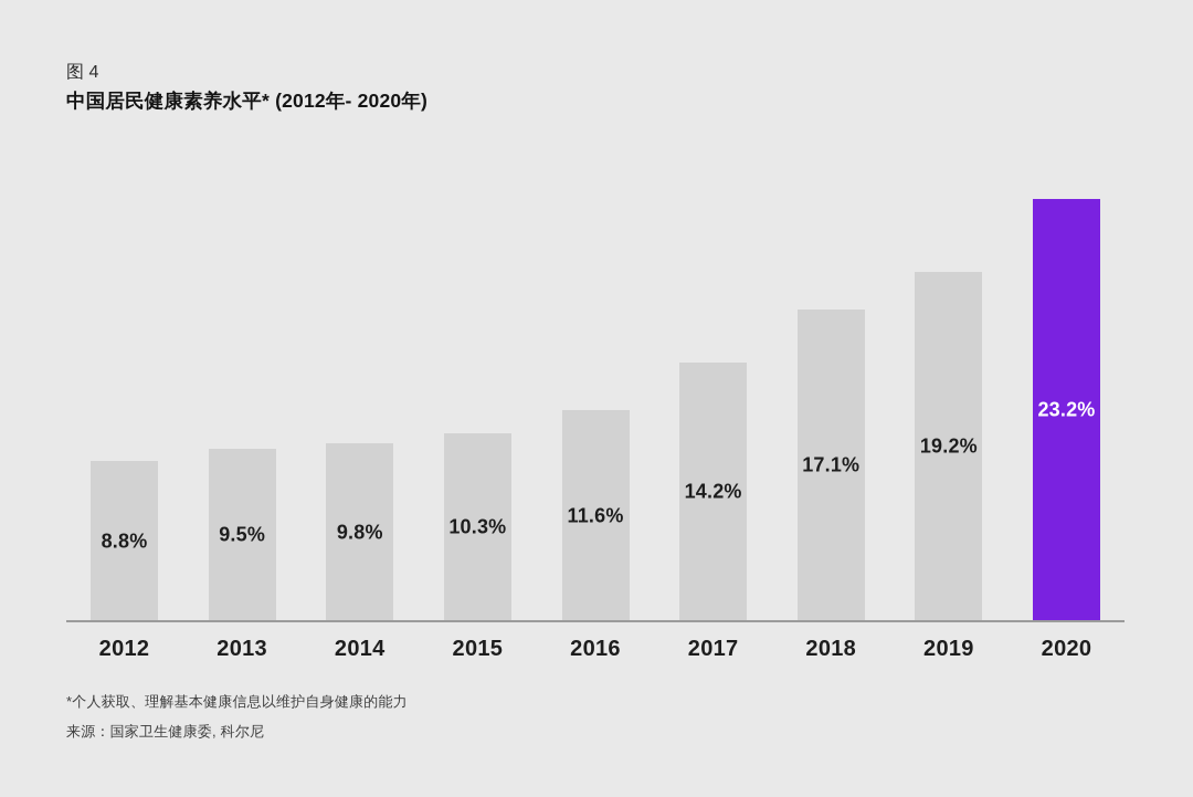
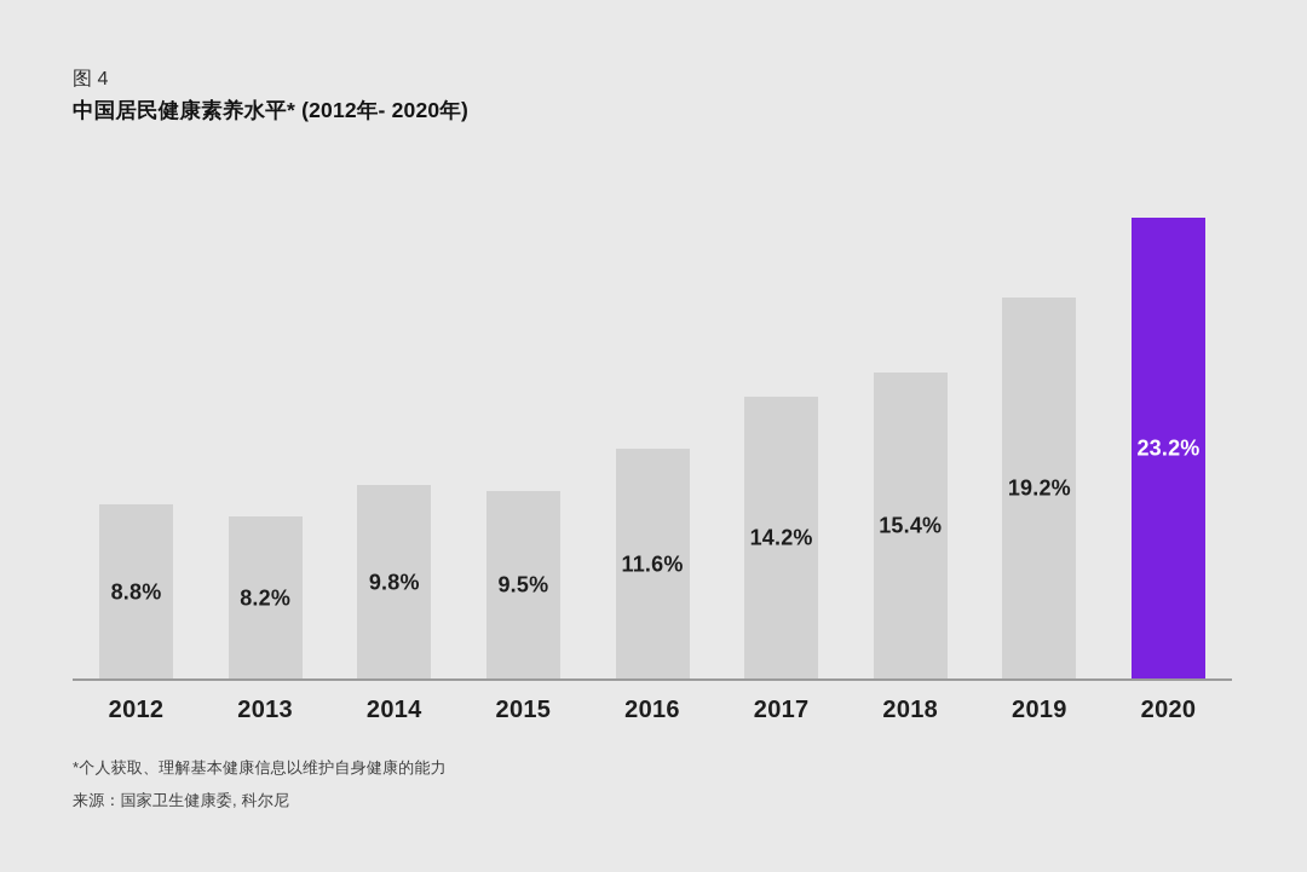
2013: 9.5% -> 8.2%
2015: 10.3% -> 9.5%
2018: 17.1% -> 15.4%
